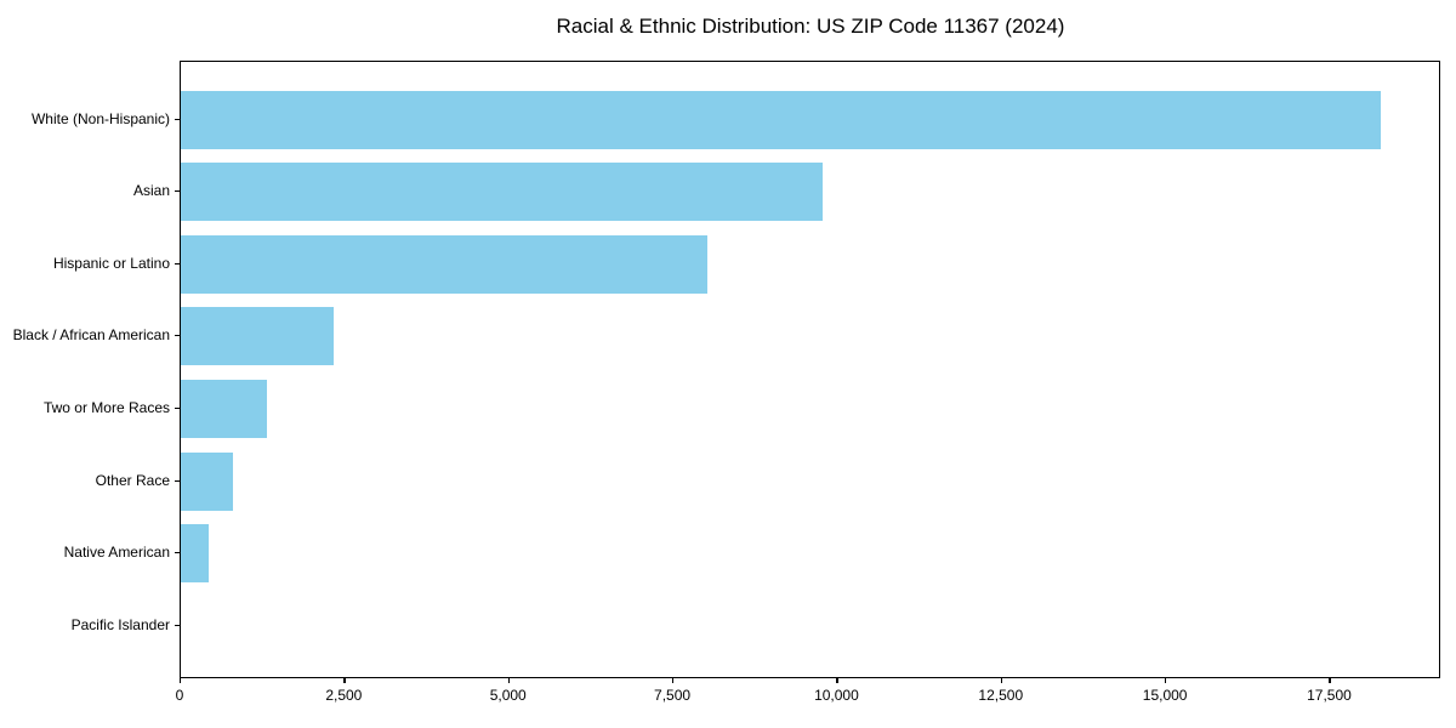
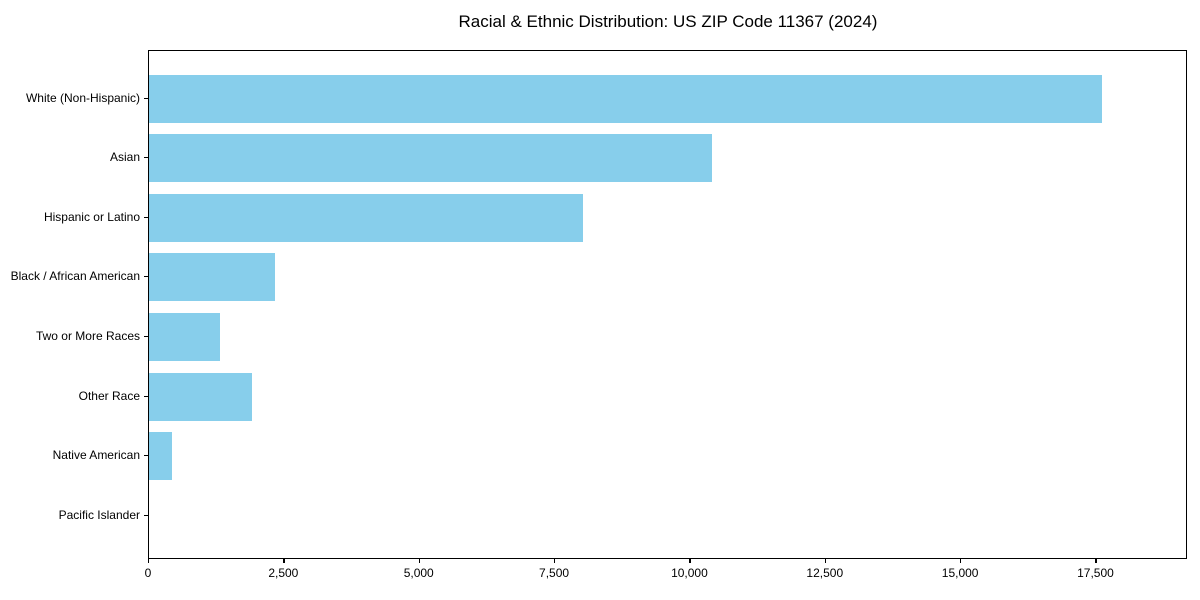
White (Non-Hispanic): 18300 -> 17600
Asian: 9800 -> 10400
Other Race: 800 -> 1900
